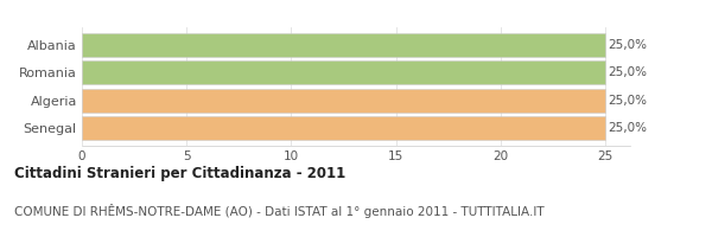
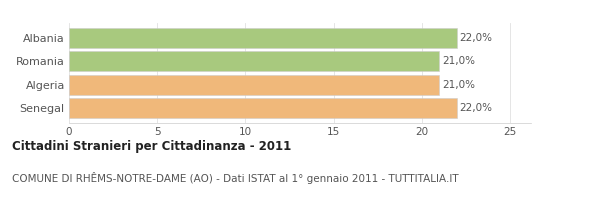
Albania: 25,0% -> 22,0%
Romania: 25,0% -> 21,0%
Algeria: 25,0% -> 21,0%
Senegal: 25,0% -> 22,0%
